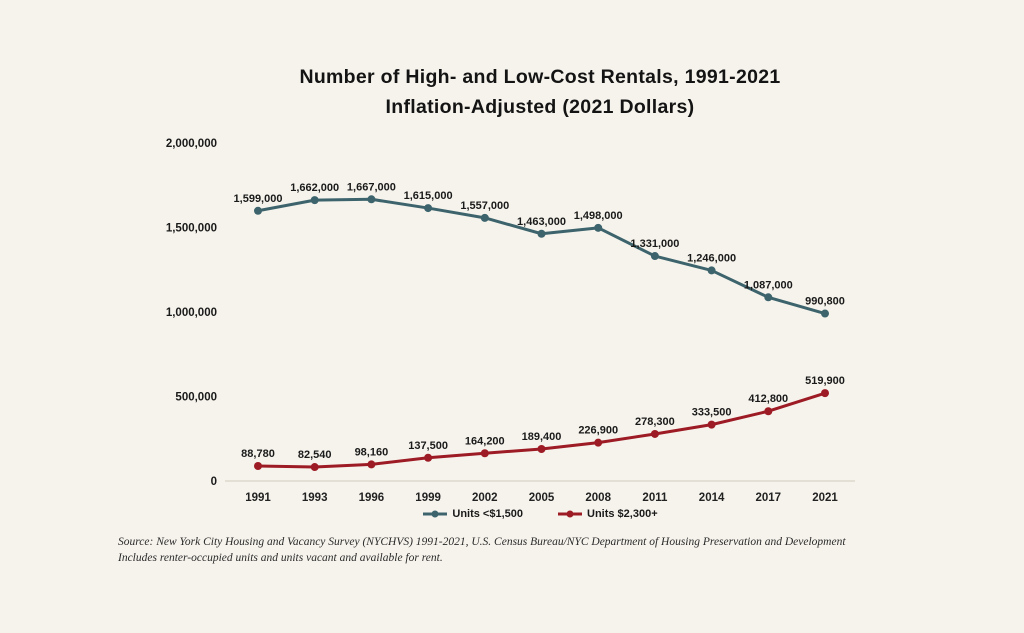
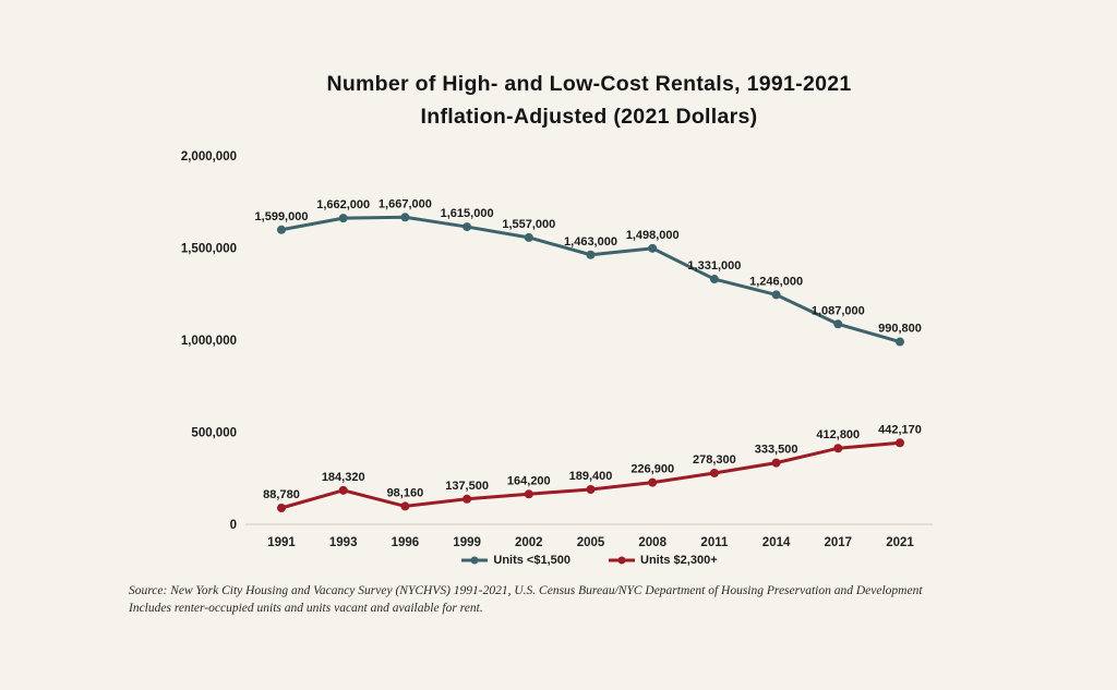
Units $2,300+/1993: 82,540 -> 184,320
Units $2,300+/2021: 519,900 -> 442,170
